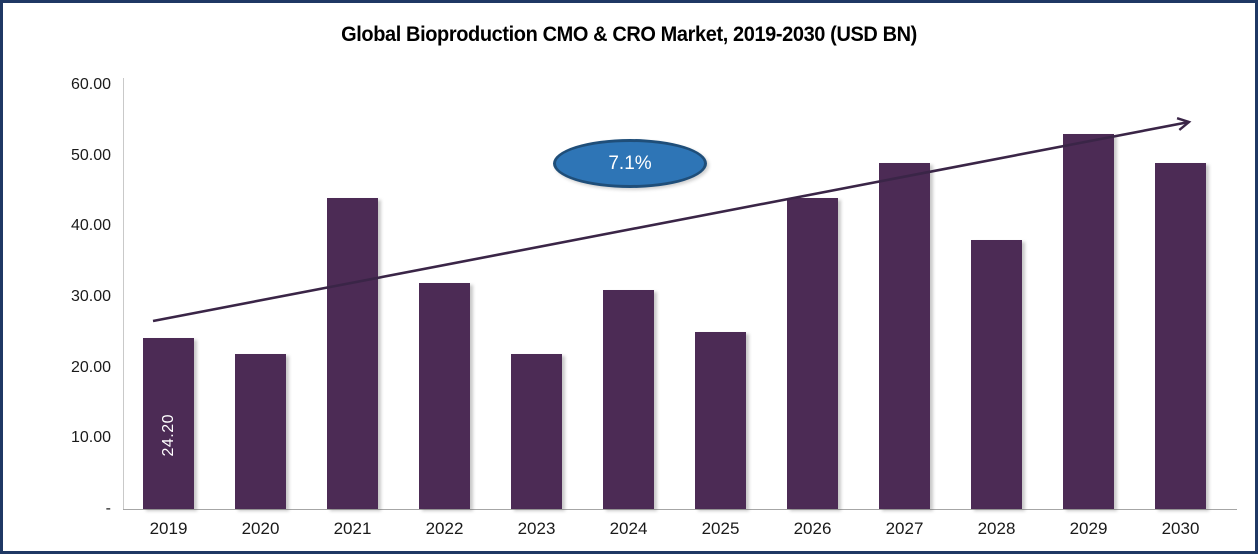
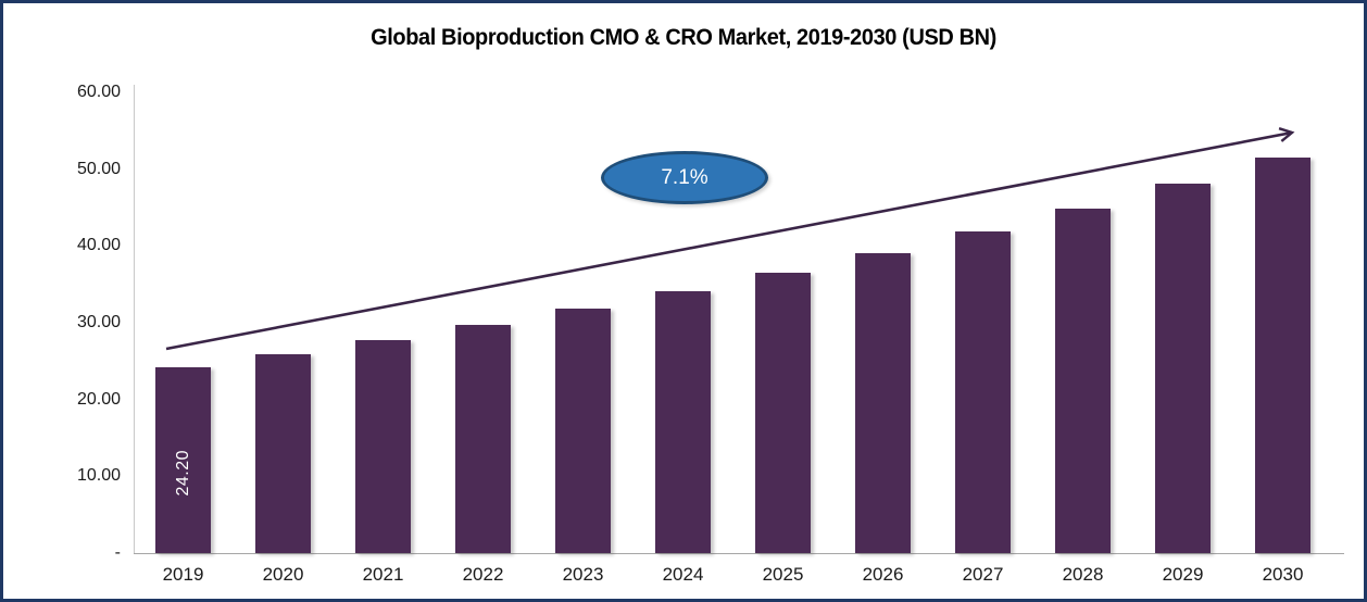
2020: 22 -> 26
2021: 44 -> 28
2022: 32 -> 30
2023: 22 -> 32
2024: 31 -> 34
2025: 25 -> 37
2026: 44 -> 39
2027: 49 -> 42
2028: 38 -> 45
2029: 53 -> 48
2030: 49 -> 51
